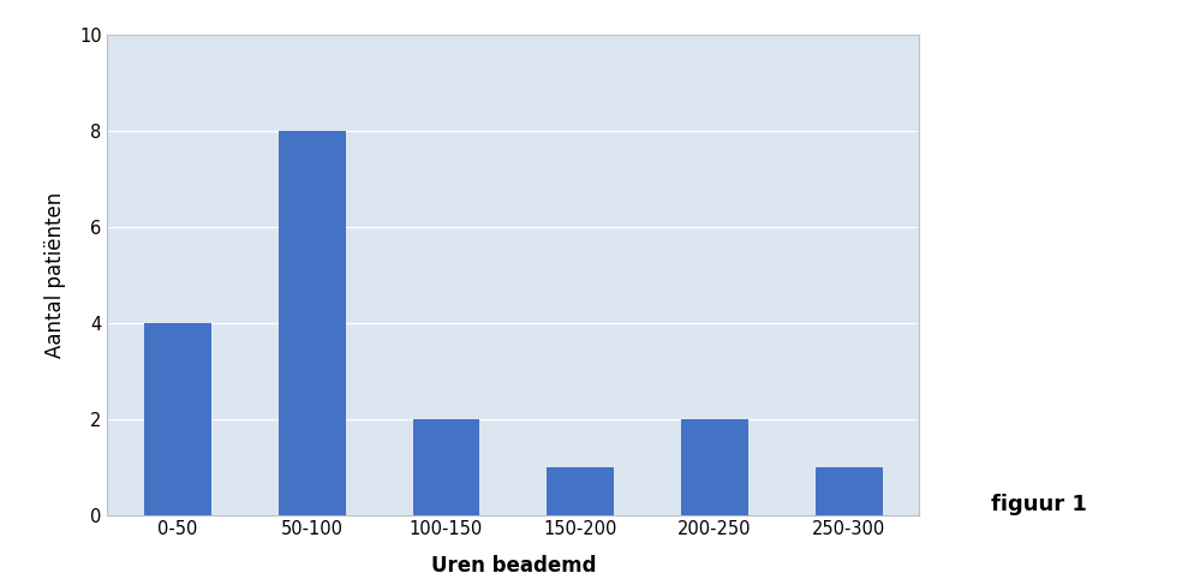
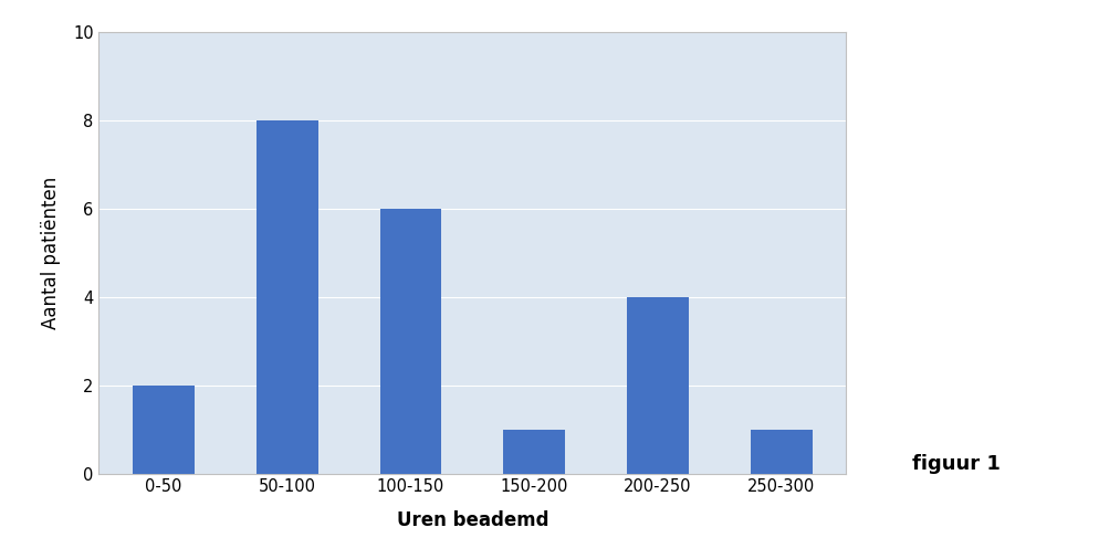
0-50: 4 -> 2
100-150: 2 -> 6
200-250: 2 -> 4
